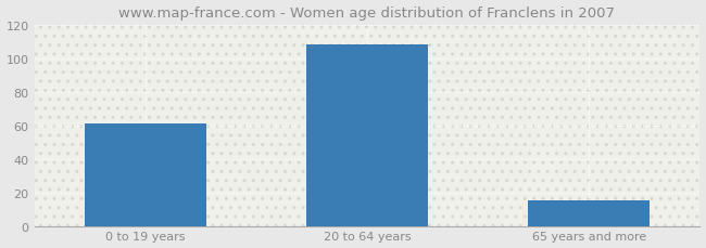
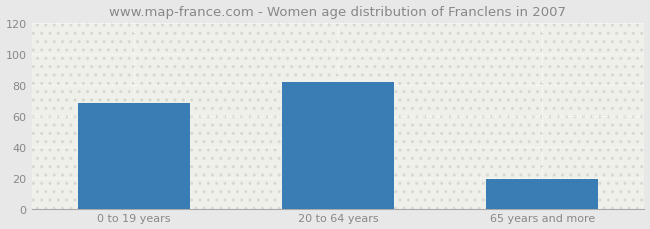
0 to 19 years: 61 -> 68
20 to 64 years: 108 -> 82
65 years and more: 15 -> 19
